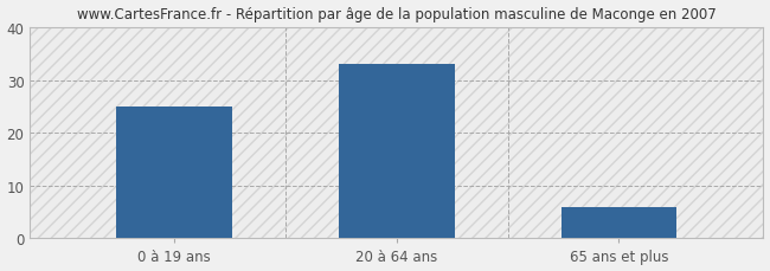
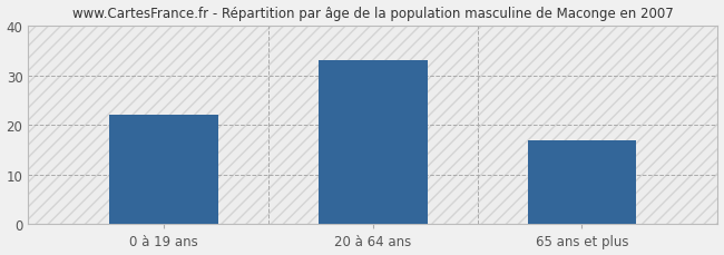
0 à 19 ans: 25 -> 22
65 ans et plus: 6 -> 17
